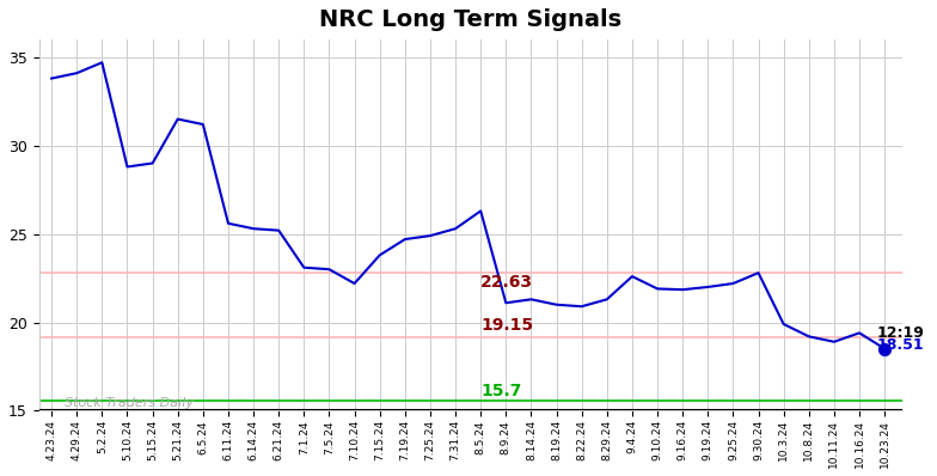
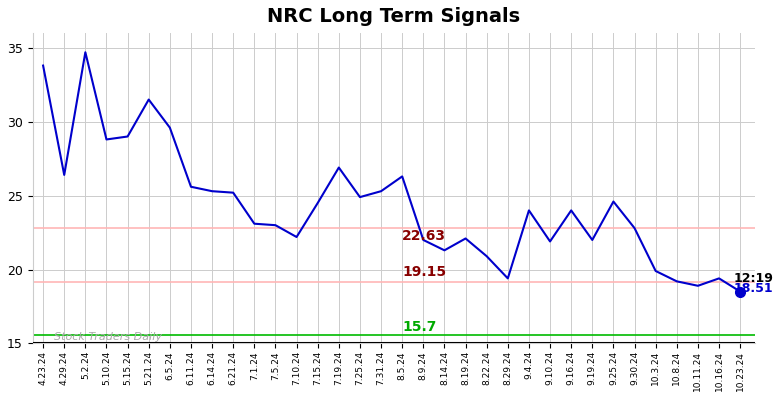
4.29.24: 34.1 -> 26.4
6.5.24: 31.2 -> 29.6
7.15.24: 23.8 -> 24.5
7.19.24: 24.7 -> 26.9
8.9.24: 21.1 -> 22.0
8.19.24: 21.0 -> 22.1
8.29.24: 21.3 -> 19.4
9.4.24: 22.6 -> 24.0
9.16.24: 21.9 -> 24.0
9.25.24: 22.2 -> 24.6
